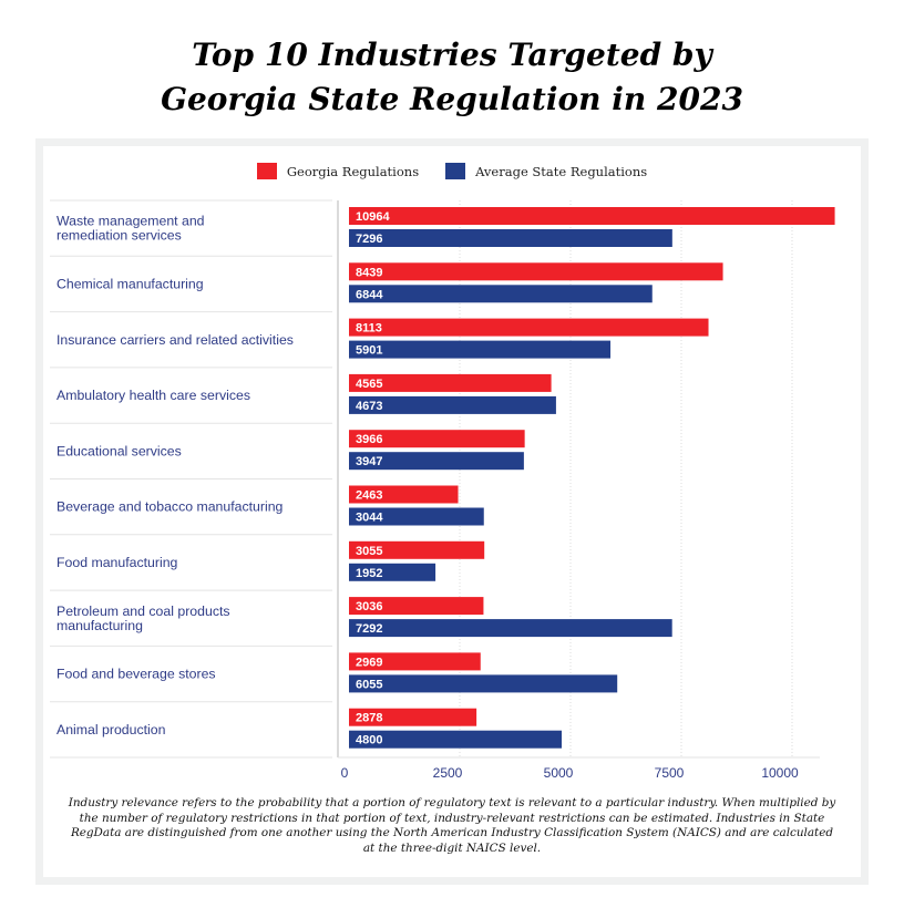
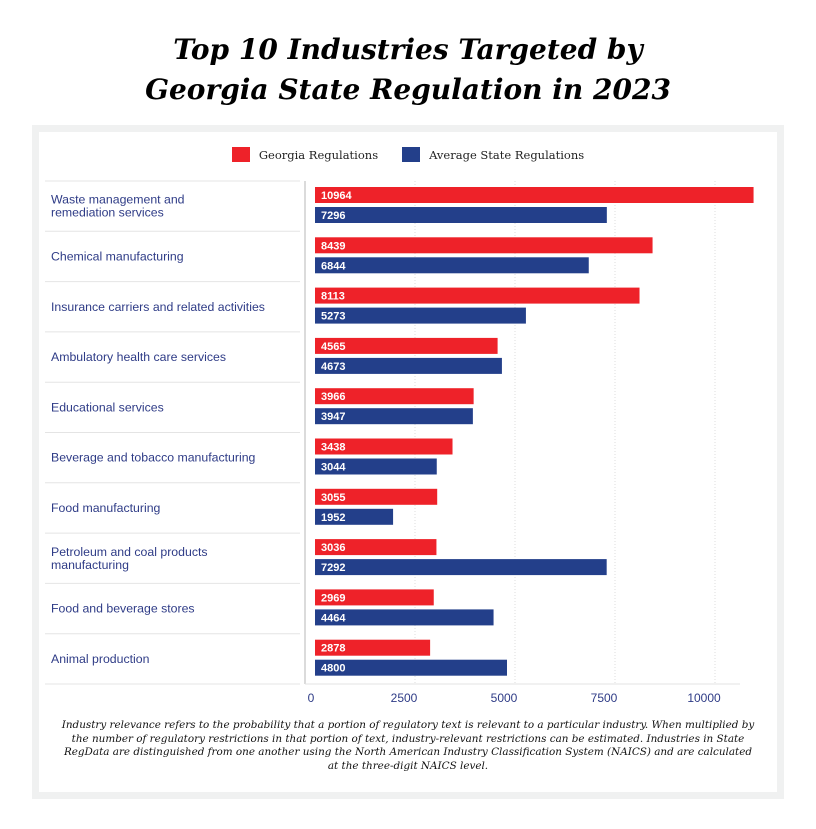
Average State Regulations/Insurance carriers and related activities: 5901 -> 5273
Georgia Regulations/Beverage and tobacco manufacturing: 2463 -> 3438
Average State Regulations/Food and beverage stores: 6055 -> 4464
